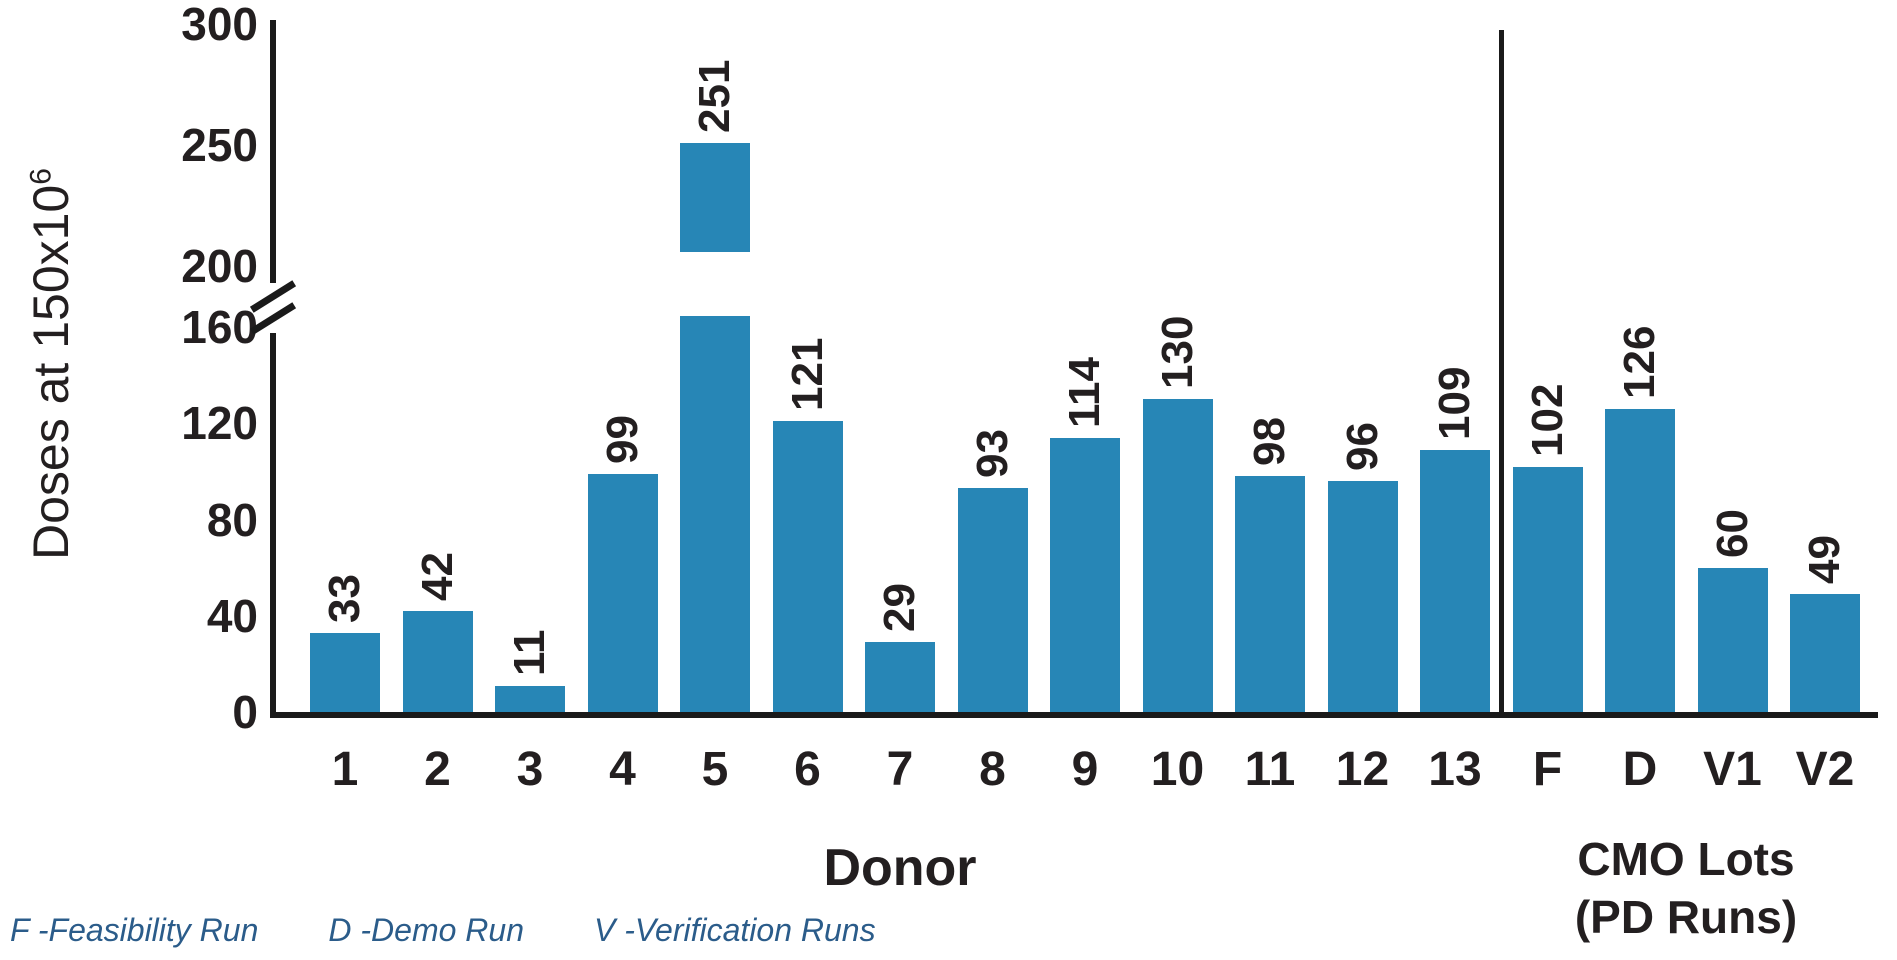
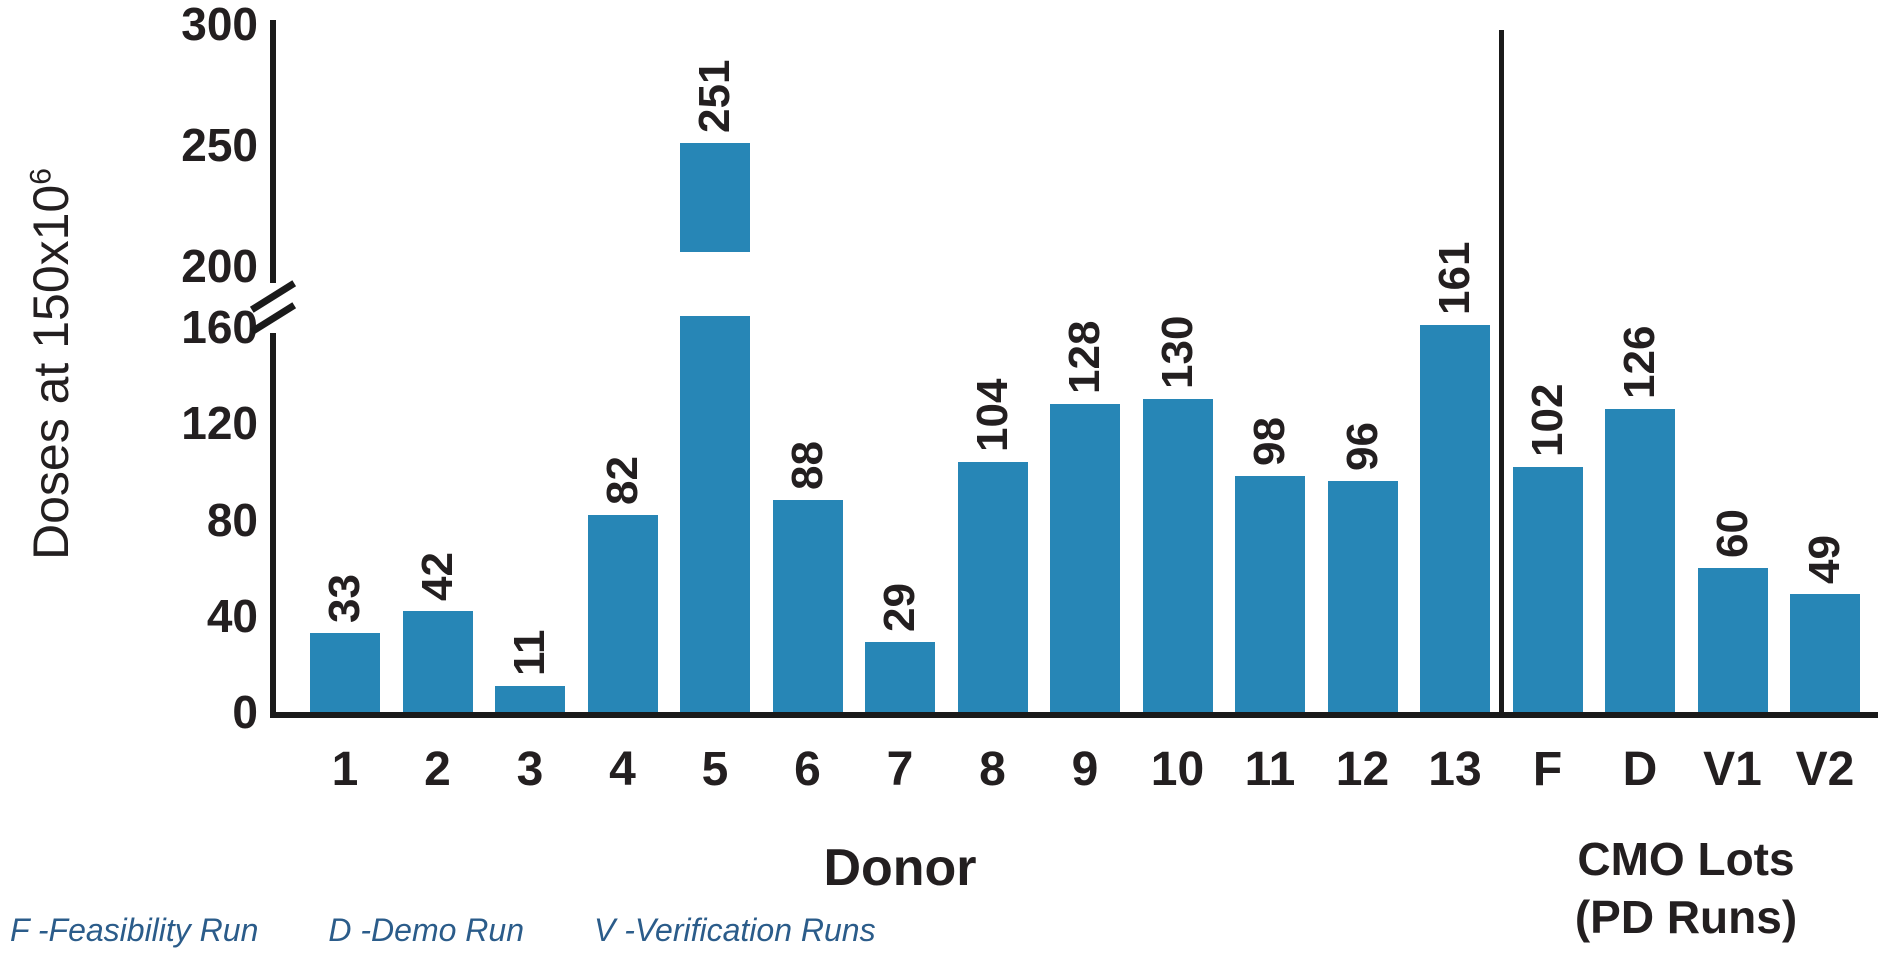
4: 99 -> 82
6: 121 -> 88
8: 93 -> 104
9: 114 -> 128
13: 109 -> 161
